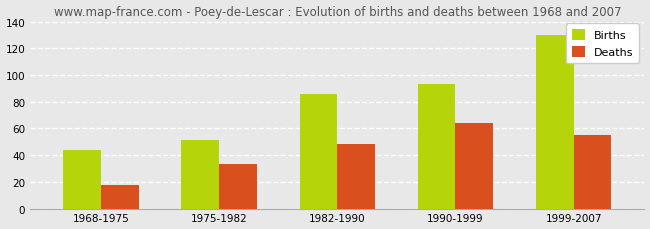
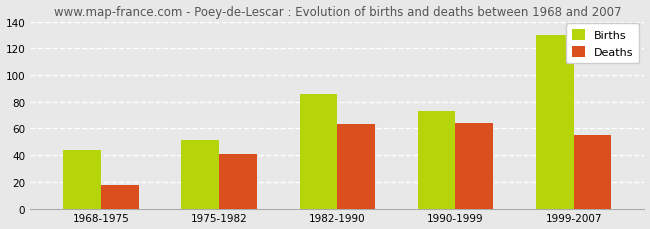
Deaths/1975-1982: 33 -> 41
Deaths/1982-1990: 48 -> 63
Births/1990-1999: 93 -> 73
